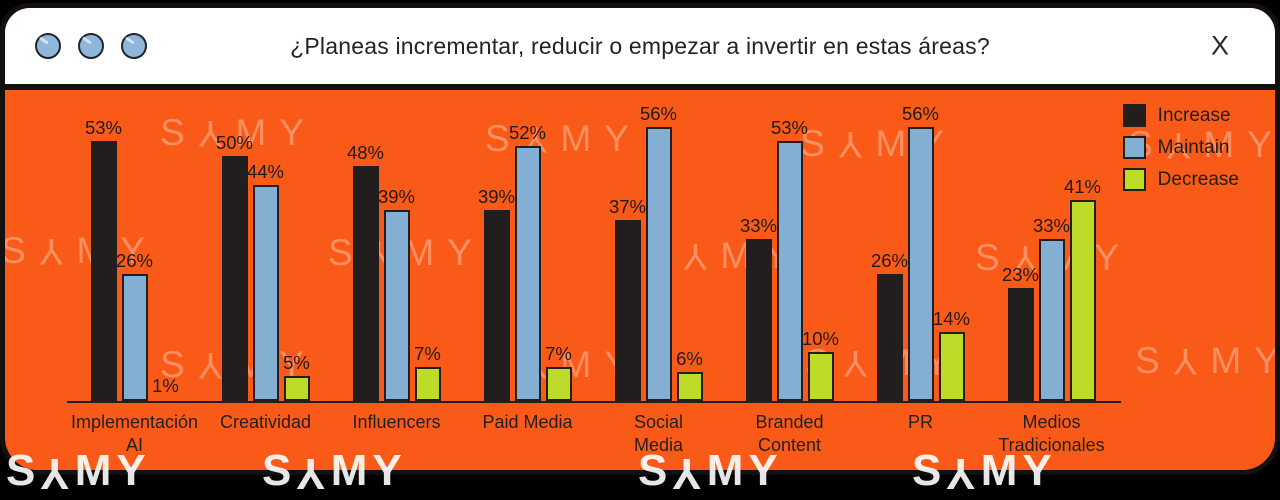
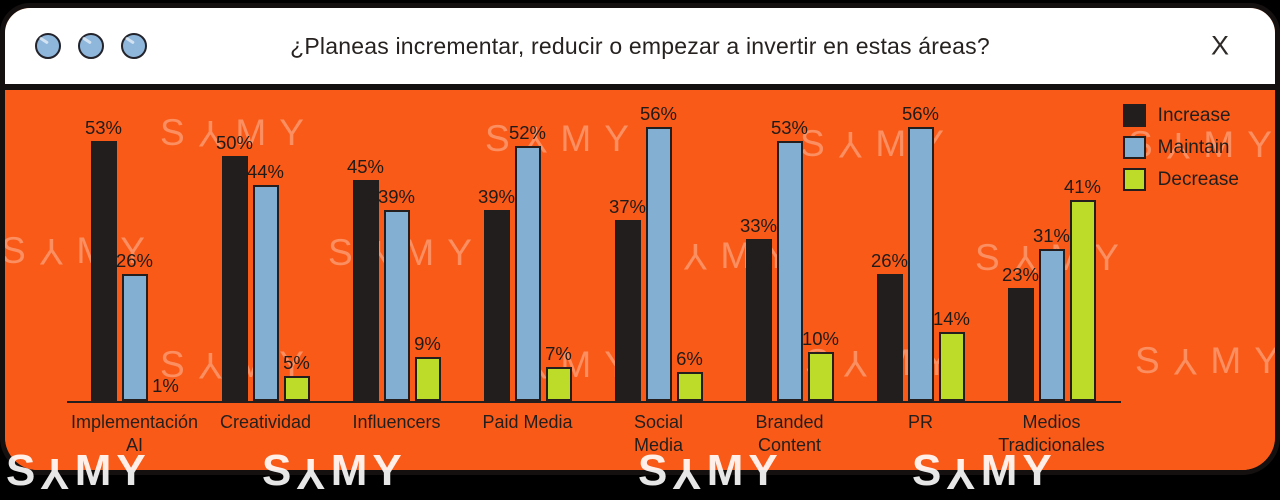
Increase/Influencers: 48% -> 45%
Decrease/Influencers: 7% -> 9%
Maintain/Medios Tradicionales: 33% -> 31%
